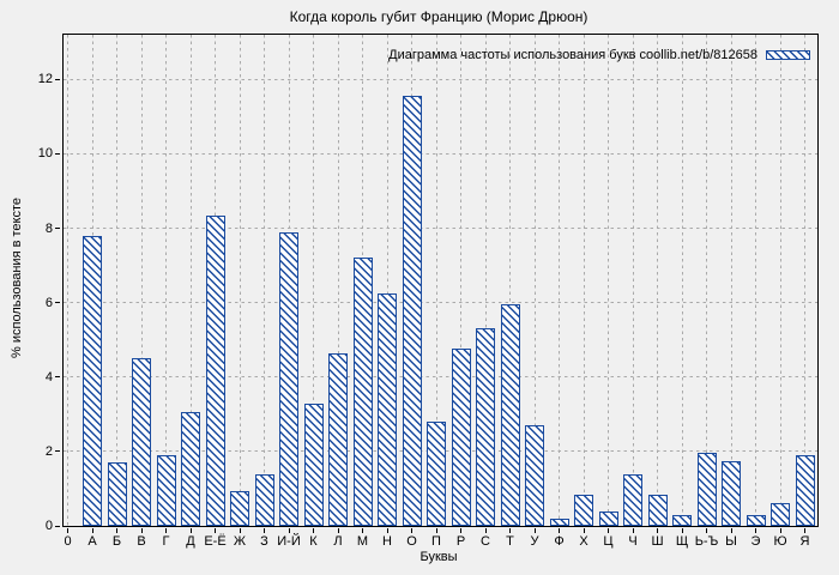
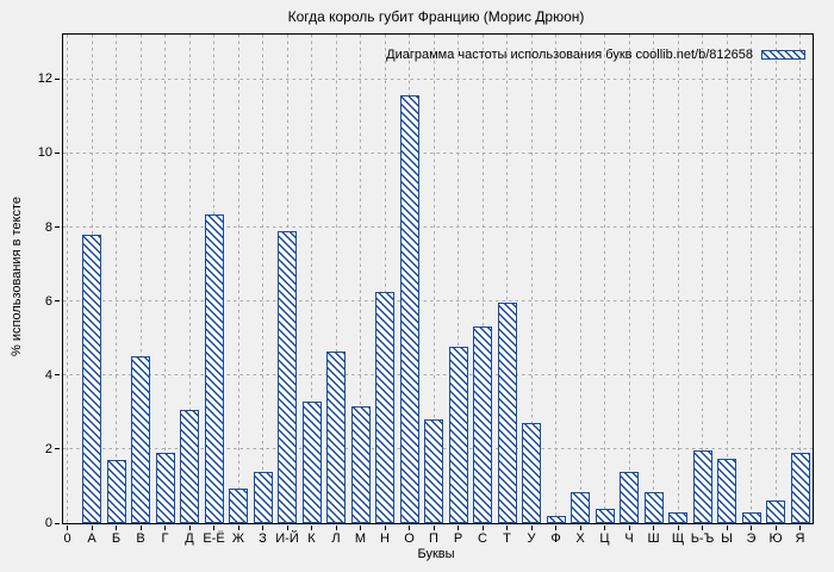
М: 7.2 -> 3.1
